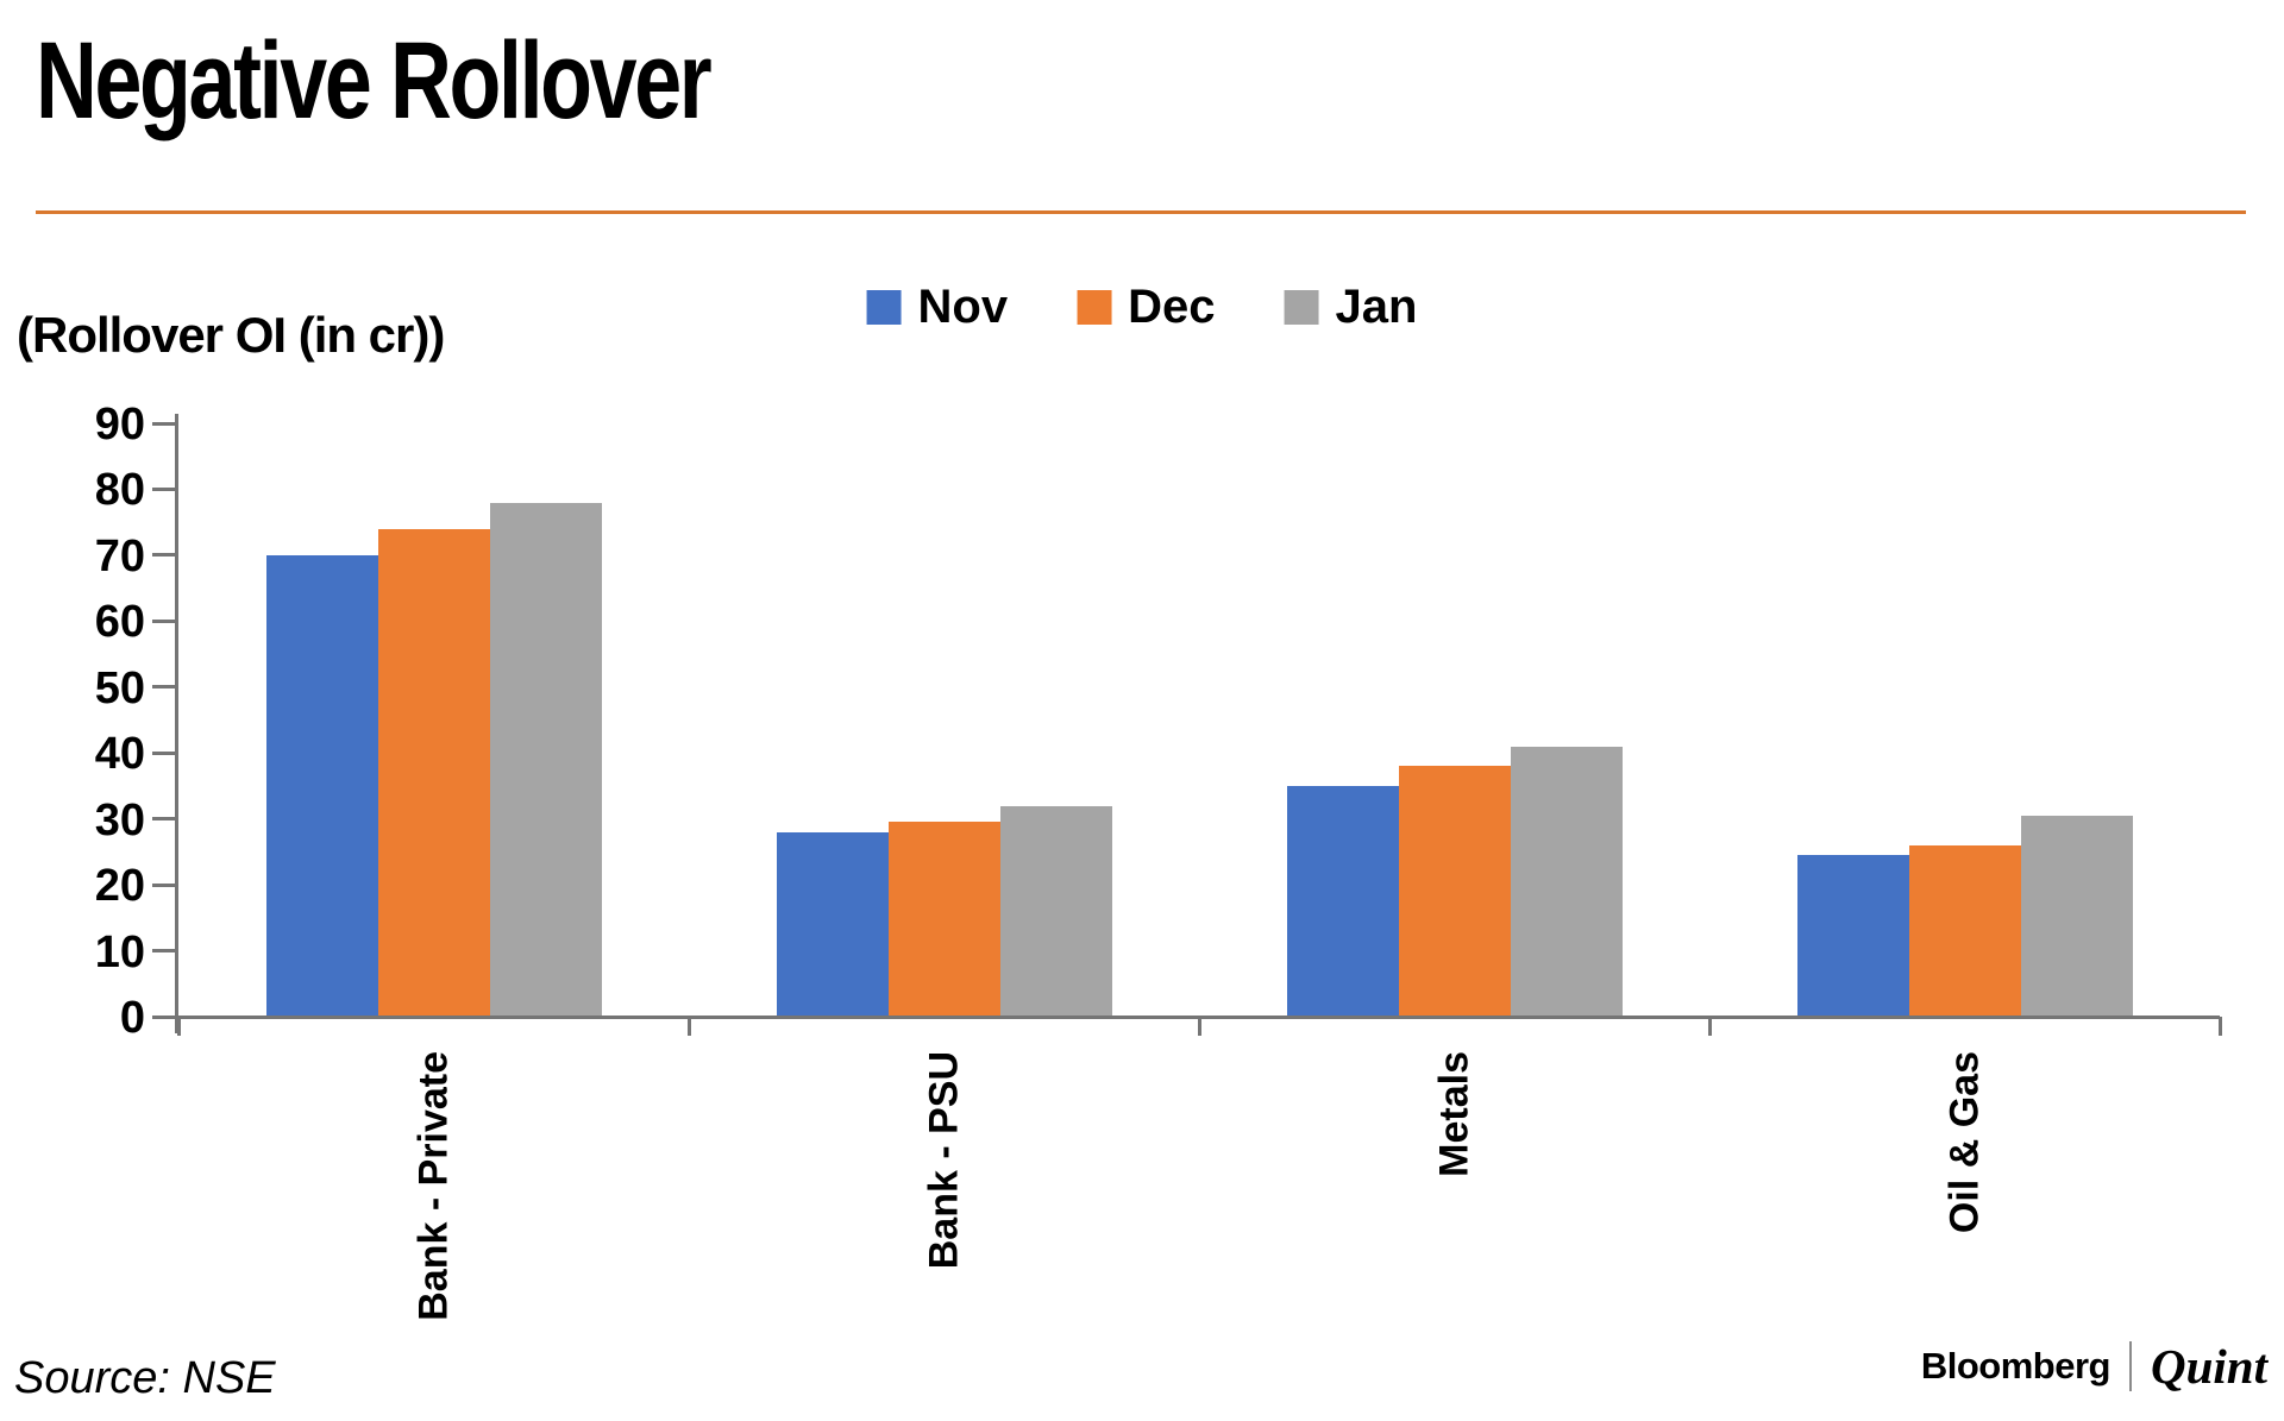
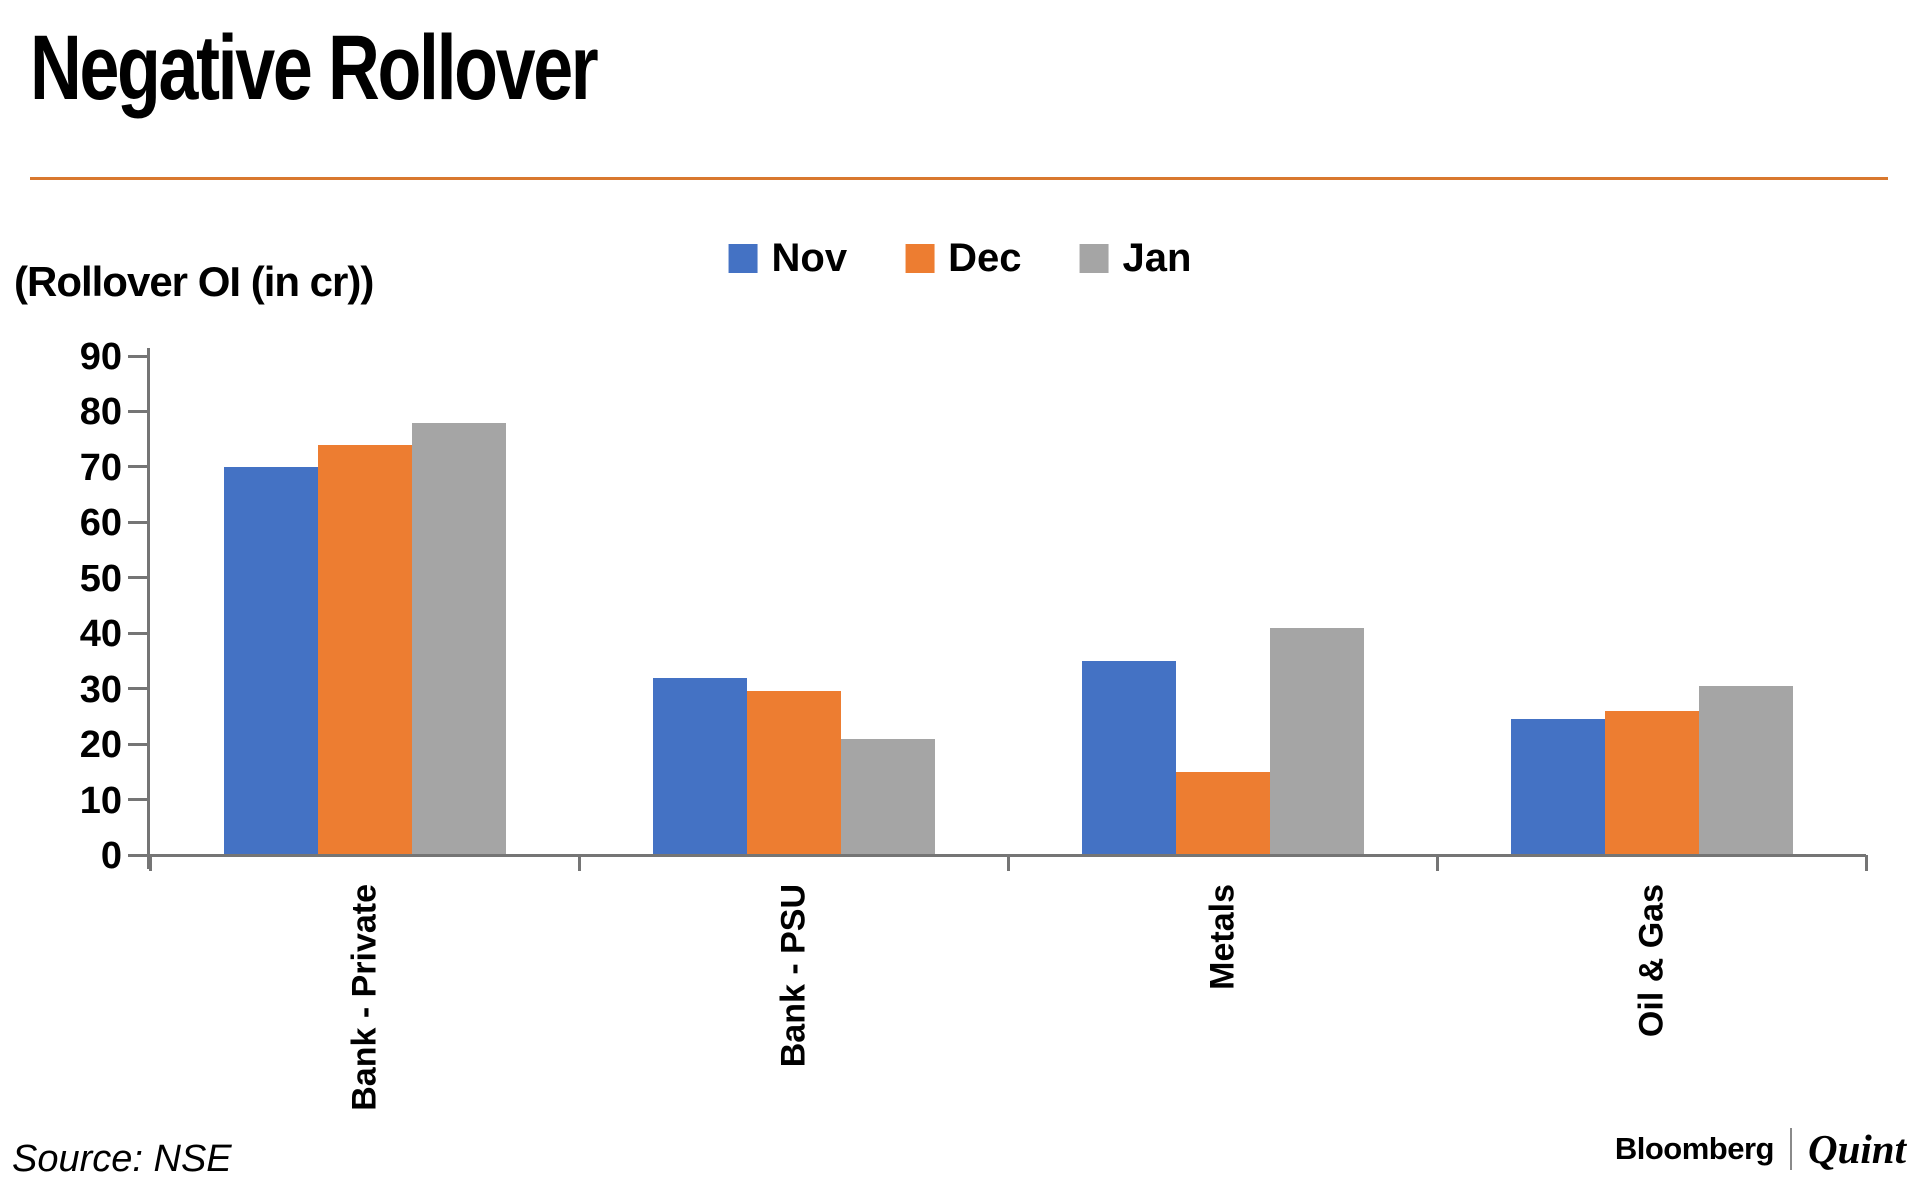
Nov/Bank - PSU: 28 -> 32
Jan/Bank - PSU: 32 -> 21
Dec/Metals: 38 -> 15
